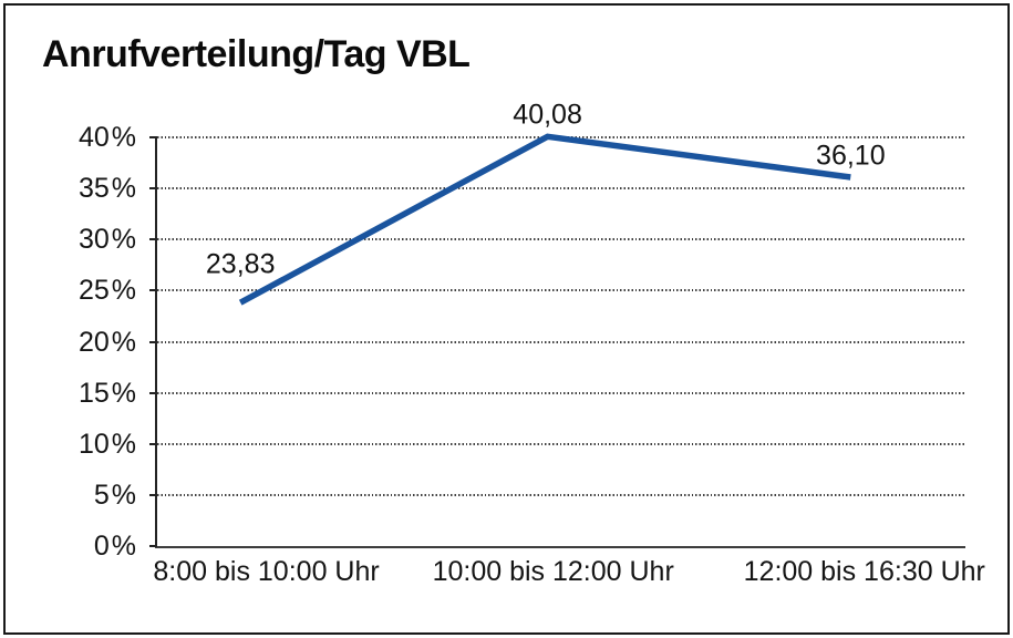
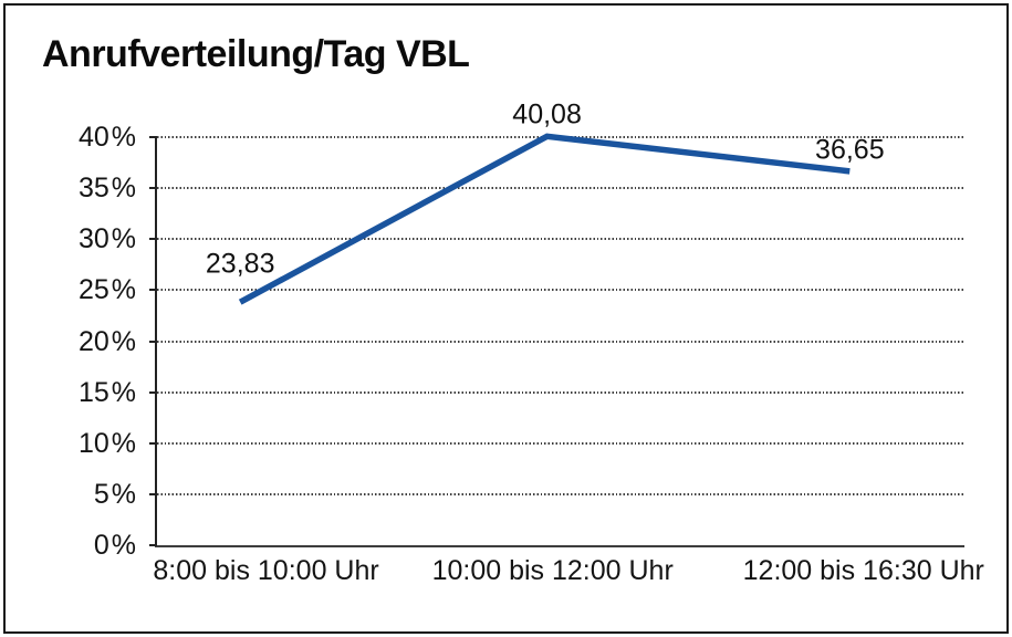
12:00 bis 16:30 Uhr: 36,10 -> 36,65
